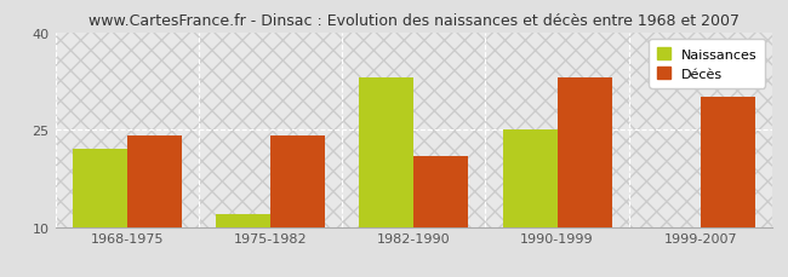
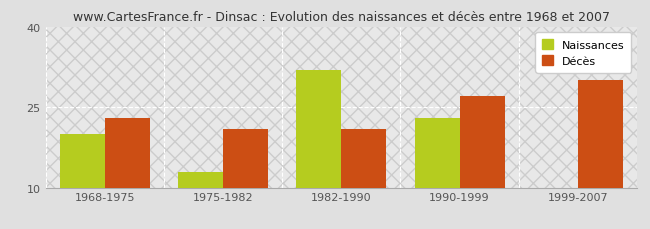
Naissances/1968-1975: 22 -> 20
Décès/1968-1975: 24 -> 23
Naissances/1975-1982: 12 -> 13
Décès/1975-1982: 24 -> 21
Naissances/1982-1990: 33 -> 32
Naissances/1990-1999: 25 -> 23
Décès/1990-1999: 33 -> 27
